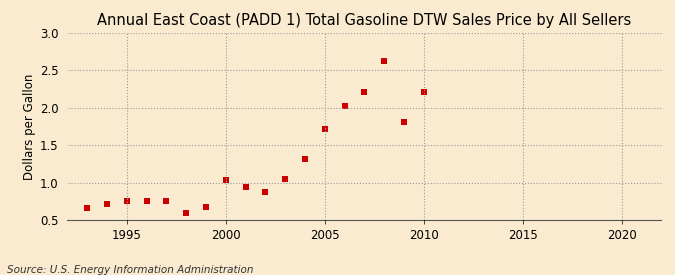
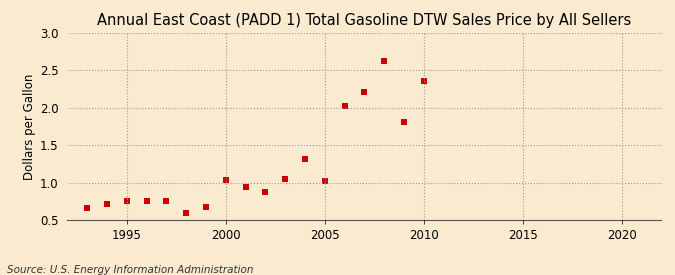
2005: 1.71 -> 1.02
2010: 2.21 -> 2.36
